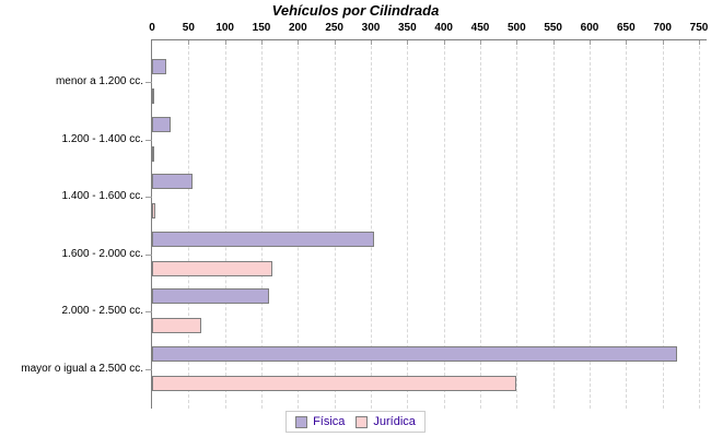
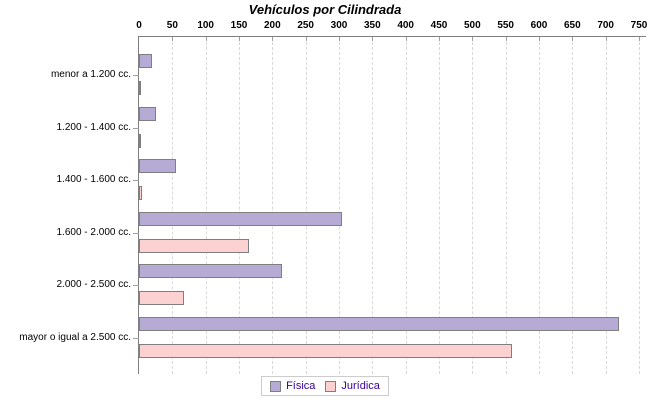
Física/2.000 - 2.500 cc.: 160 -> 220
Jurídica/mayor o igual a 2.500 cc.: 500 -> 560
